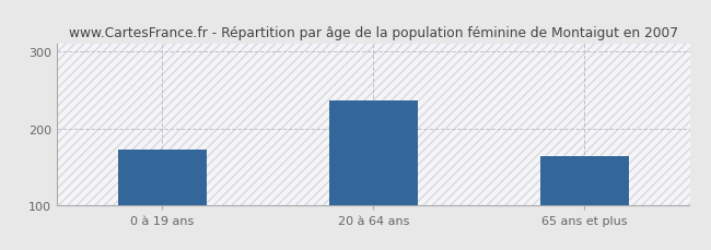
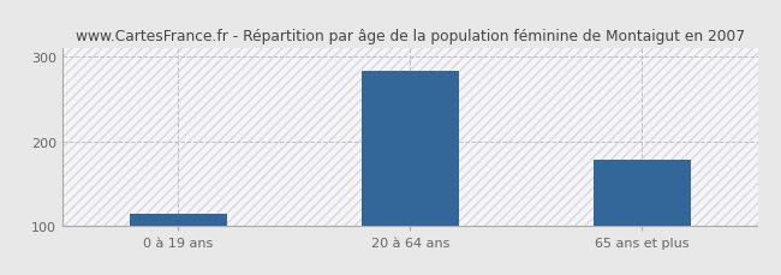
0 à 19 ans: 172 -> 113
20 à 64 ans: 236 -> 283
65 ans et plus: 164 -> 178
